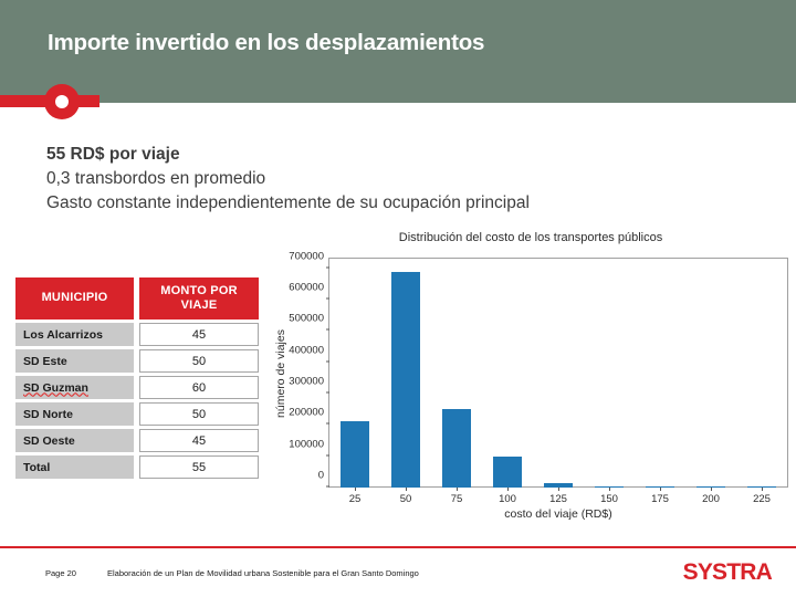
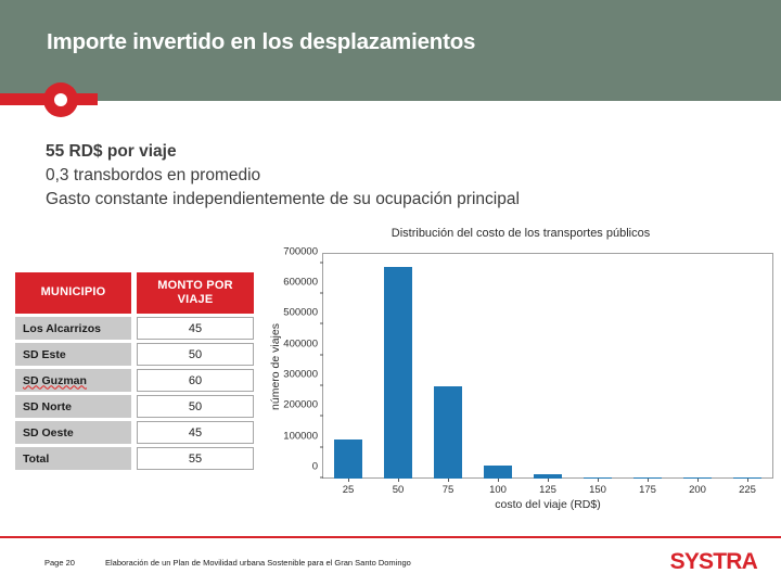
25: 210000 -> 130000
75: 250000 -> 300000
100: 100000 -> 40000
